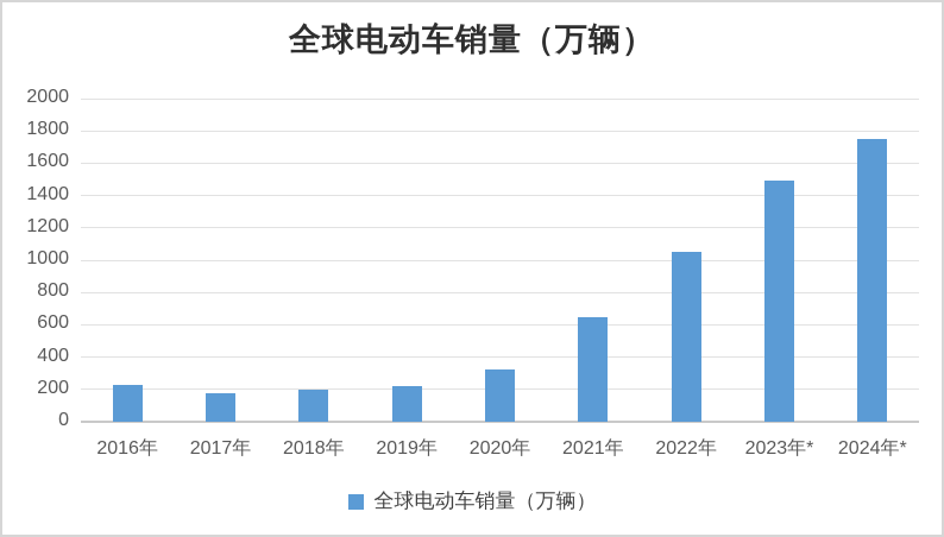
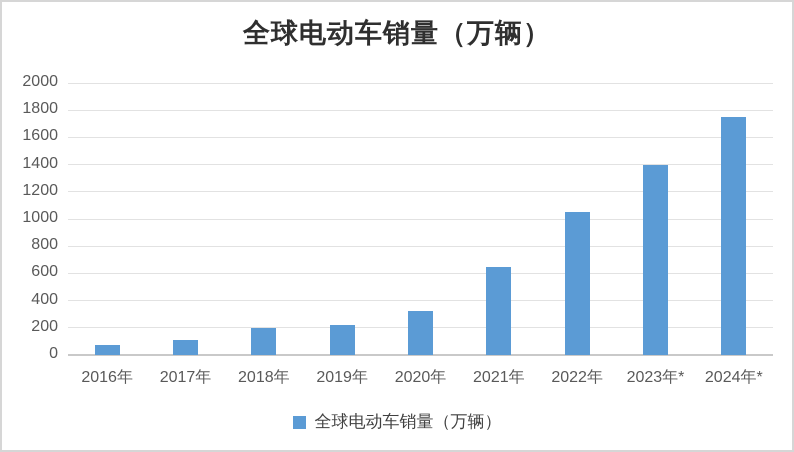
2016年: 230 -> 70
2017年: 180 -> 110
2023年*: 1490 -> 1400
